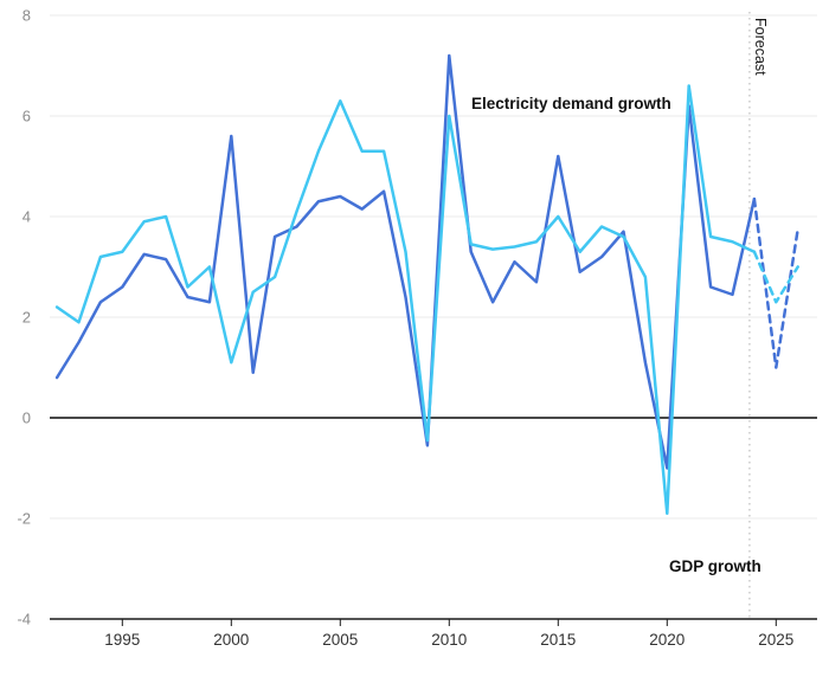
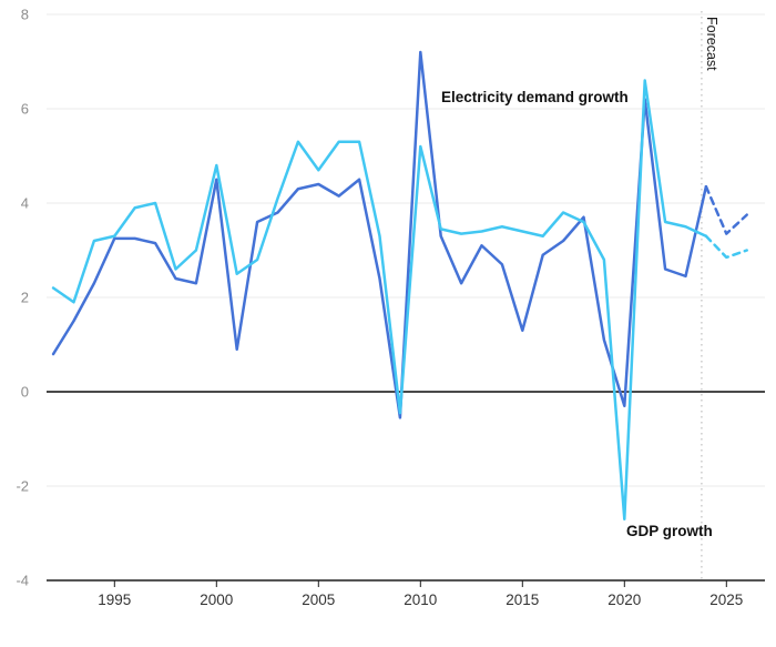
Electricity demand growth/1995: 2.6 -> 3.2
Electricity demand growth/2000: 5.6 -> 4.5
GDP growth/2000: 1.1 -> 4.8
GDP growth/2005: 6.3 -> 4.7
GDP growth/2010: 6.0 -> 5.2
Electricity demand growth/2015: 5.2 -> 1.3
GDP growth/2015: 4.0 -> 3.4
Electricity demand growth/2020: -1.0 -> -0.3
GDP growth/2020: -1.9 -> -2.7
Electricity demand growth/2025: 1.0 -> 3.4
GDP growth/2025: 2.3 -> 2.9
